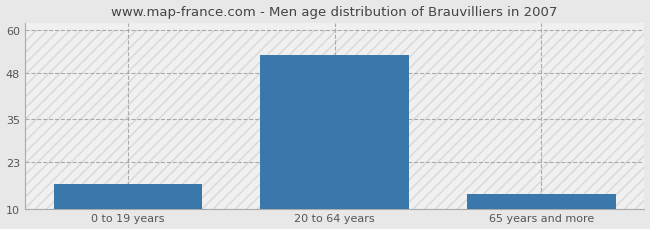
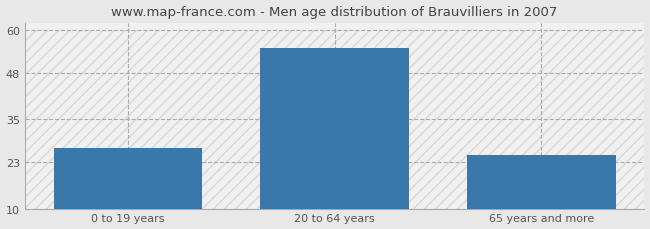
0 to 19 years: 17 -> 27
20 to 64 years: 53 -> 55
65 years and more: 14 -> 25
